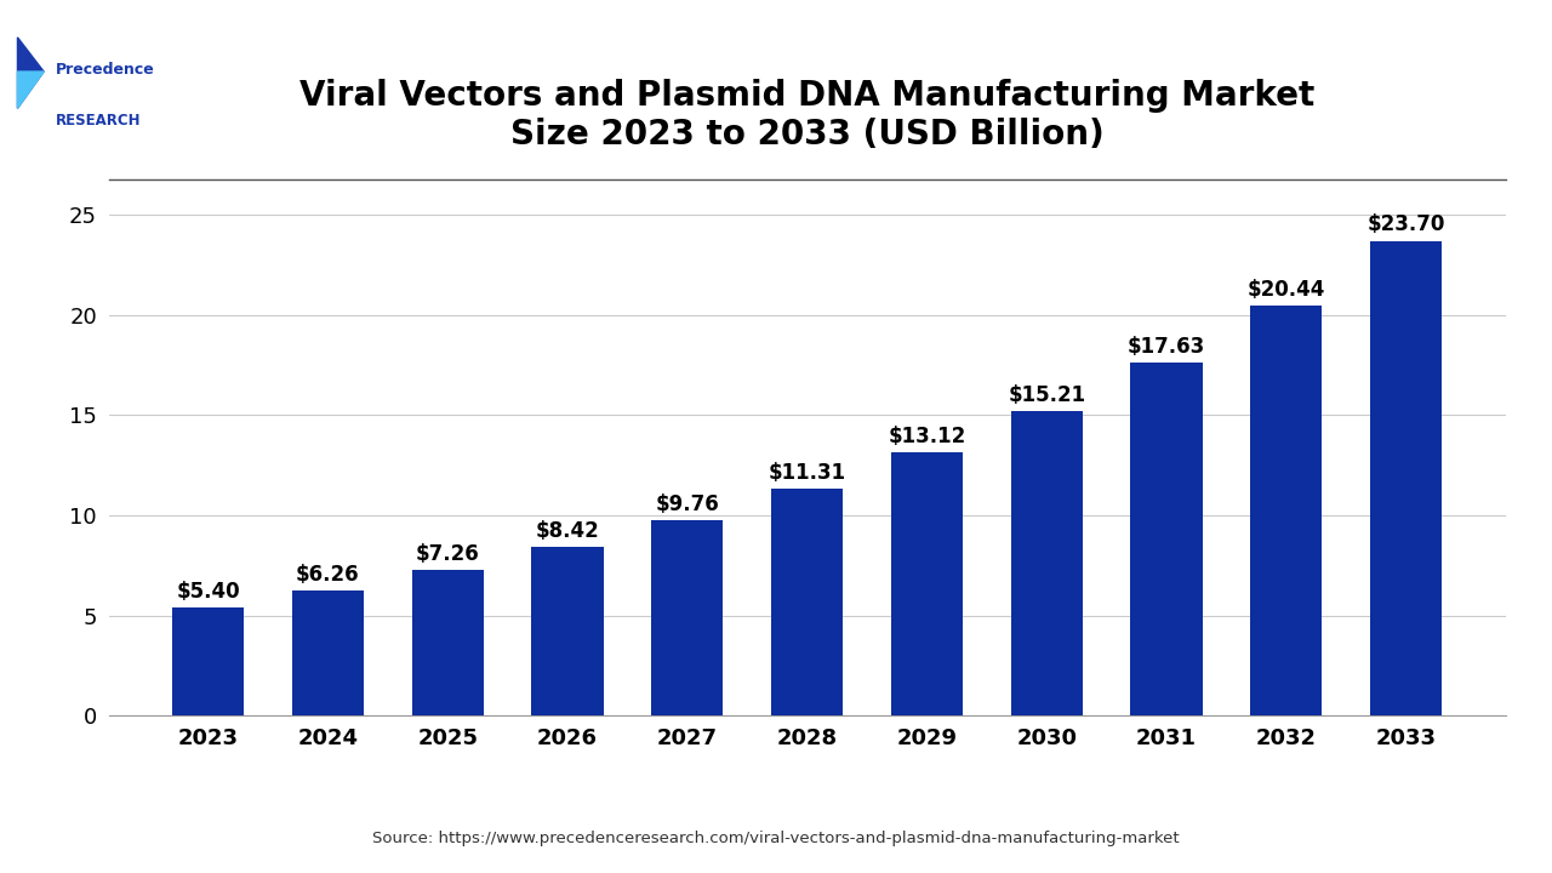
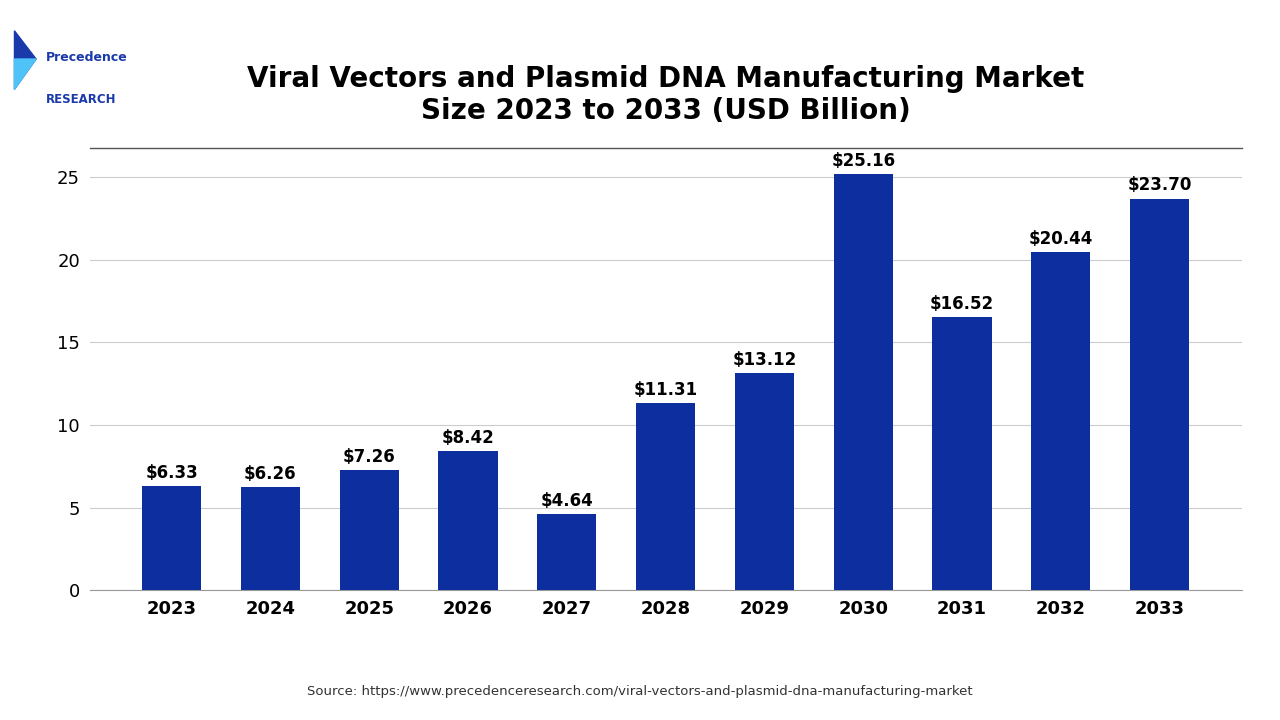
2023: $5.40 -> $6.33
2027: $9.76 -> $4.64
2030: $15.21 -> $25.16
2031: $17.63 -> $16.52
